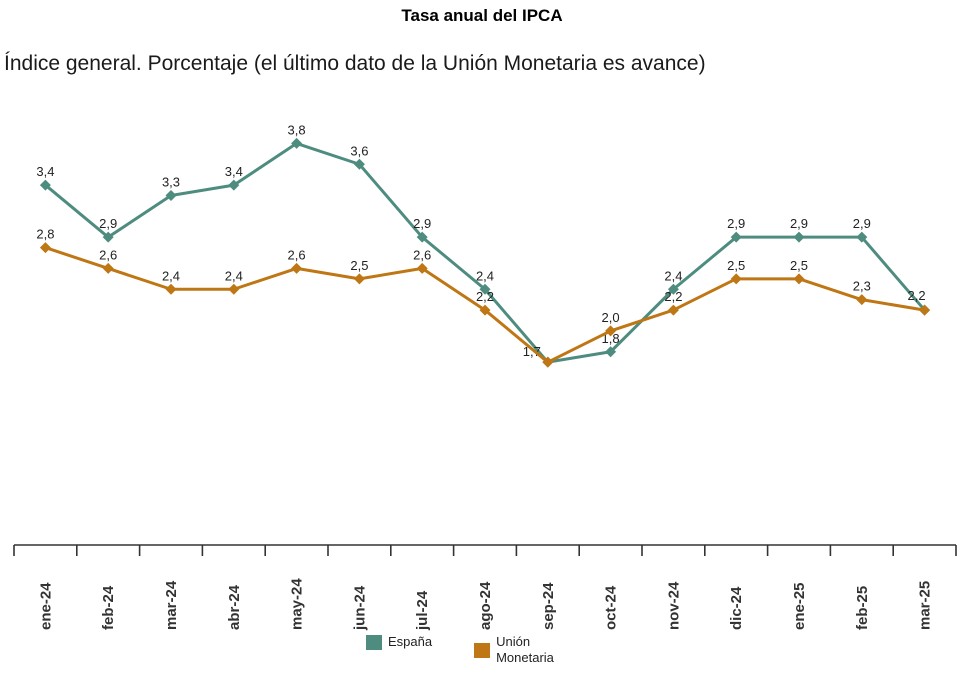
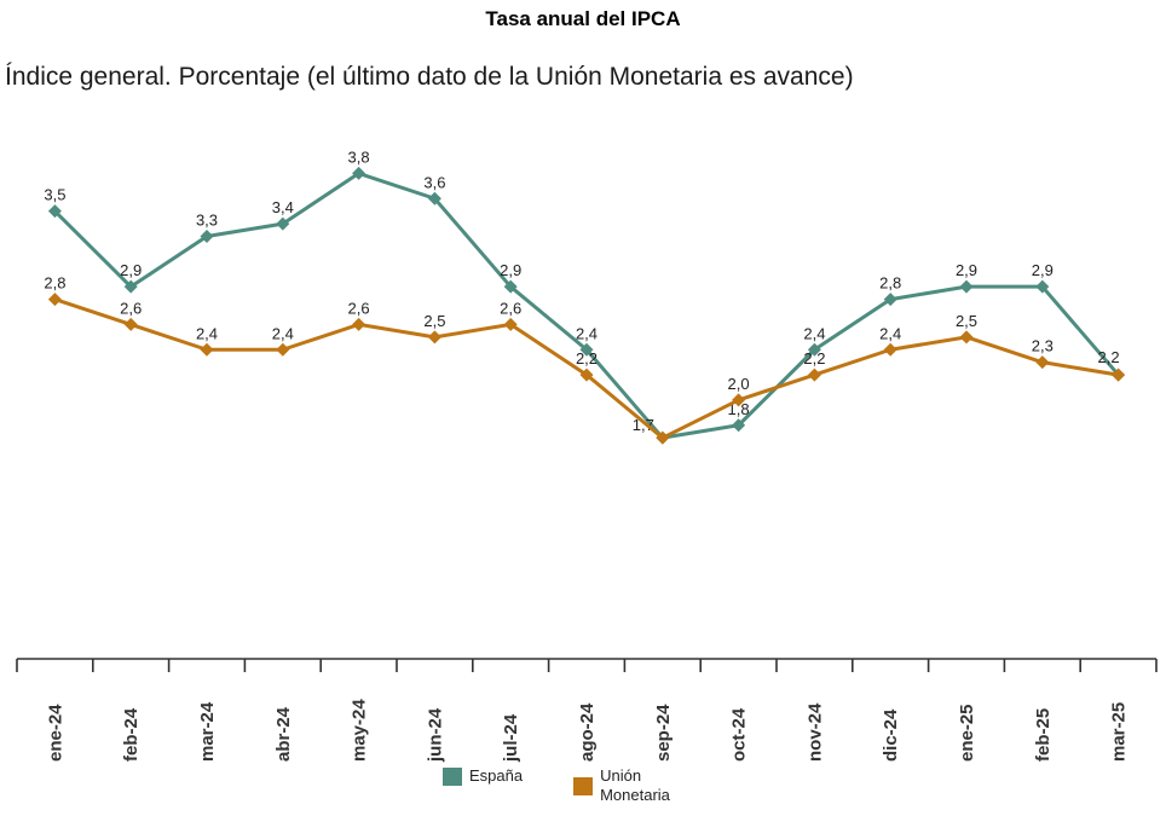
España/ene-24: 3,4 -> 3,5
España/dic-24: 2,9 -> 2,8
Unión Monetaria/dic-24: 2,5 -> 2,4
